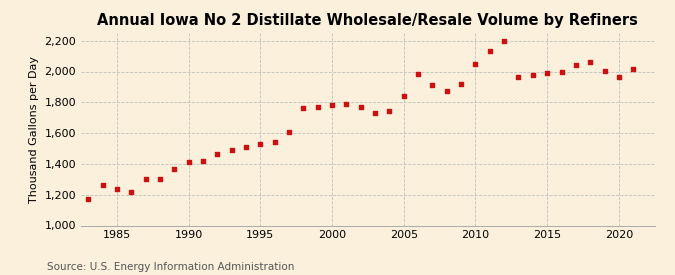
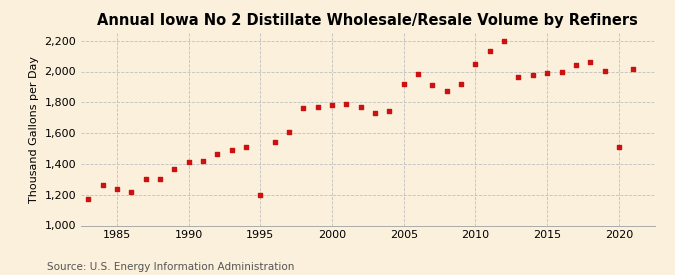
1995: 1,530 -> 1,200
2005: 1,840 -> 1,920
2020: 1,960 -> 1,510
